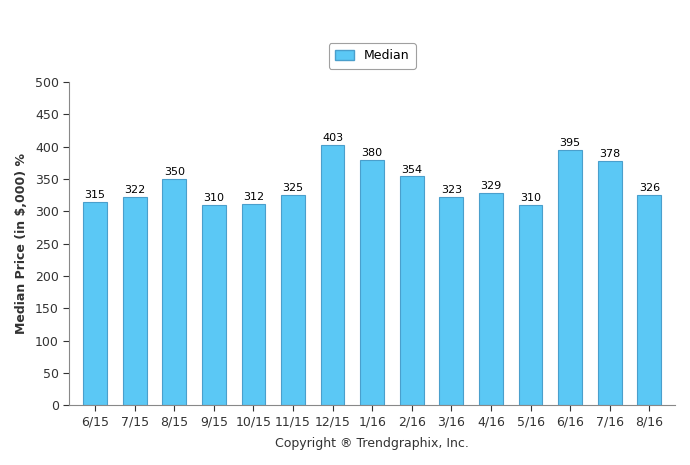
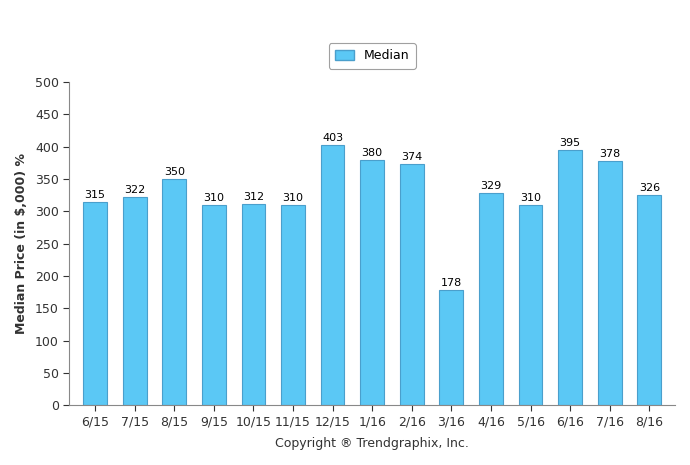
11/15: 325 -> 310
2/16: 354 -> 374
3/16: 323 -> 178
